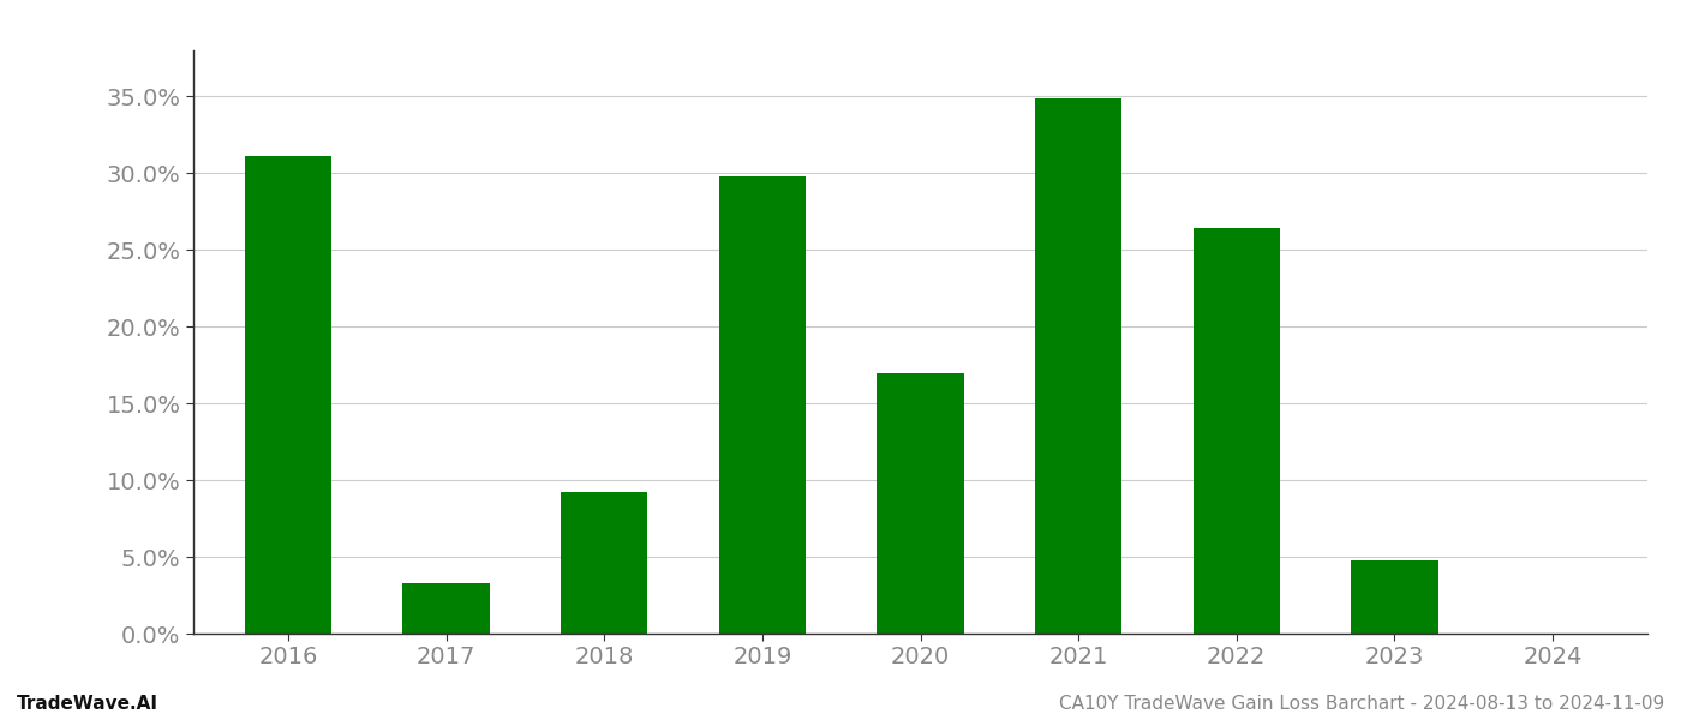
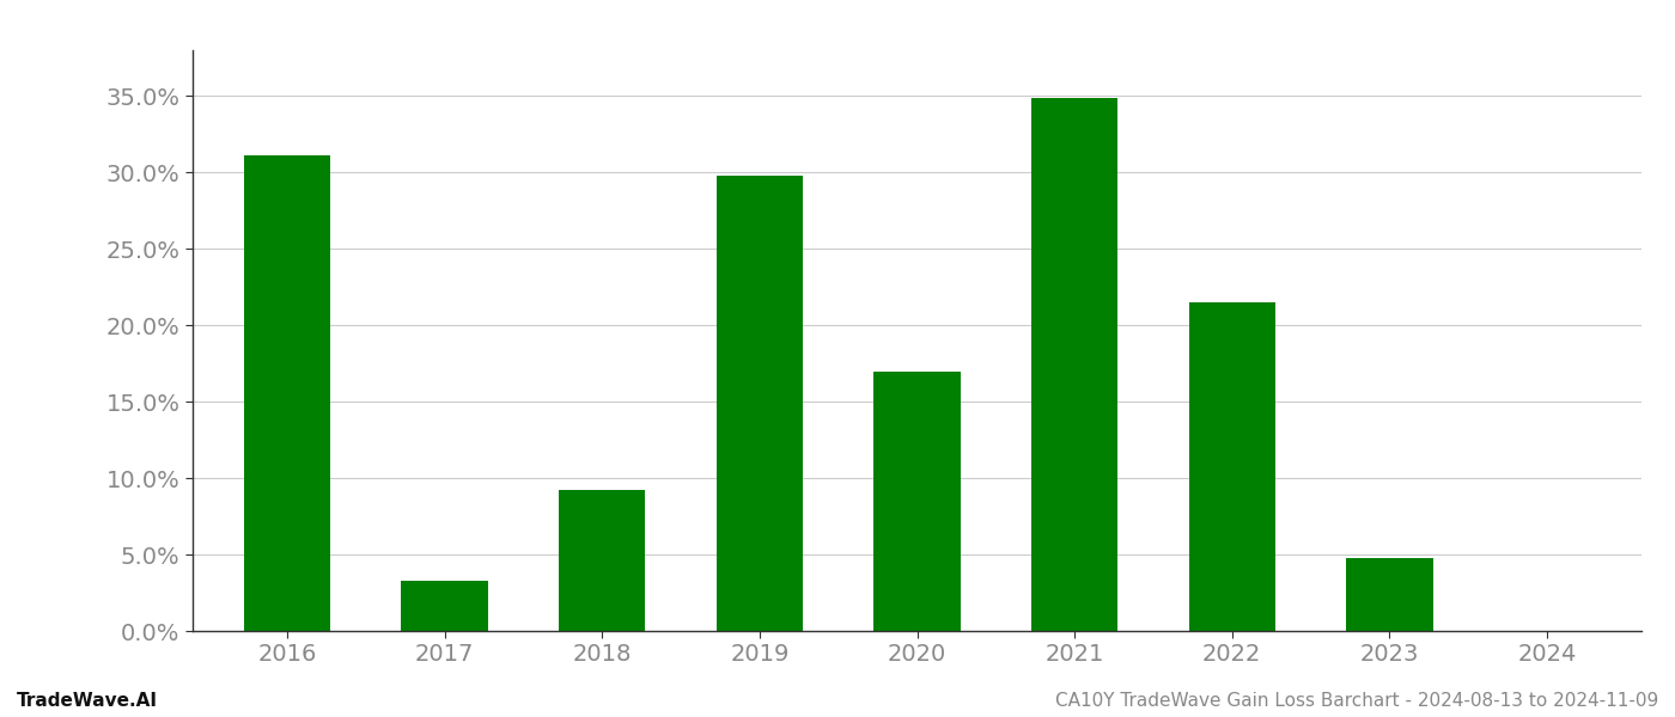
2022: 26.4% -> 21.5%
